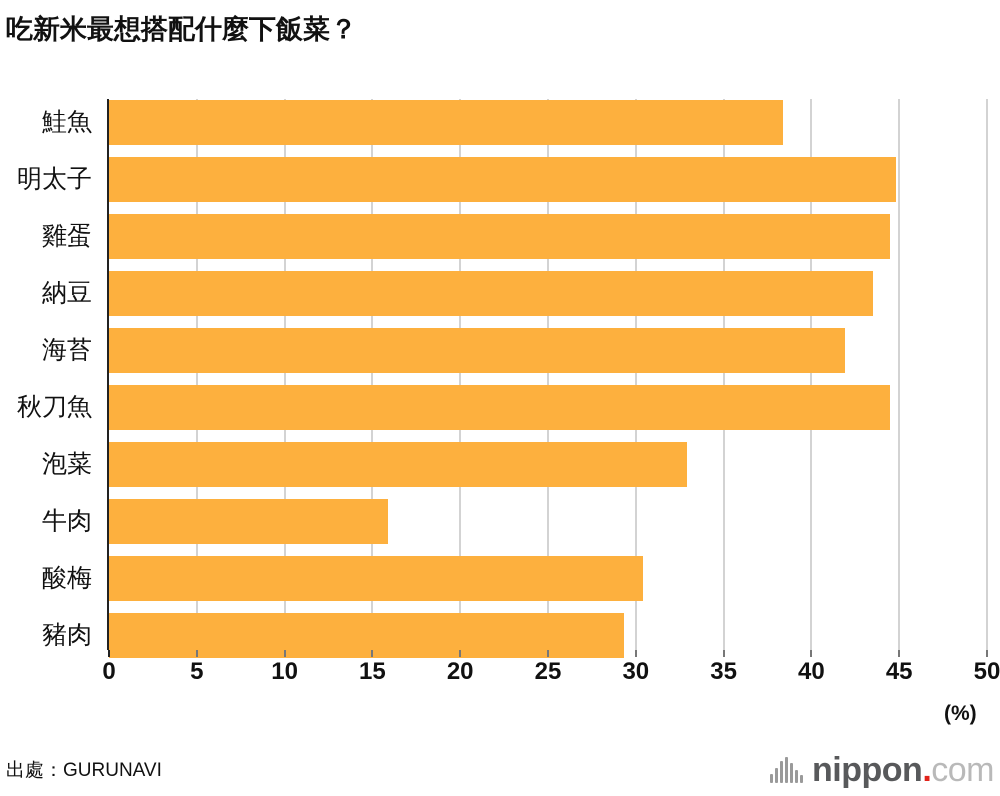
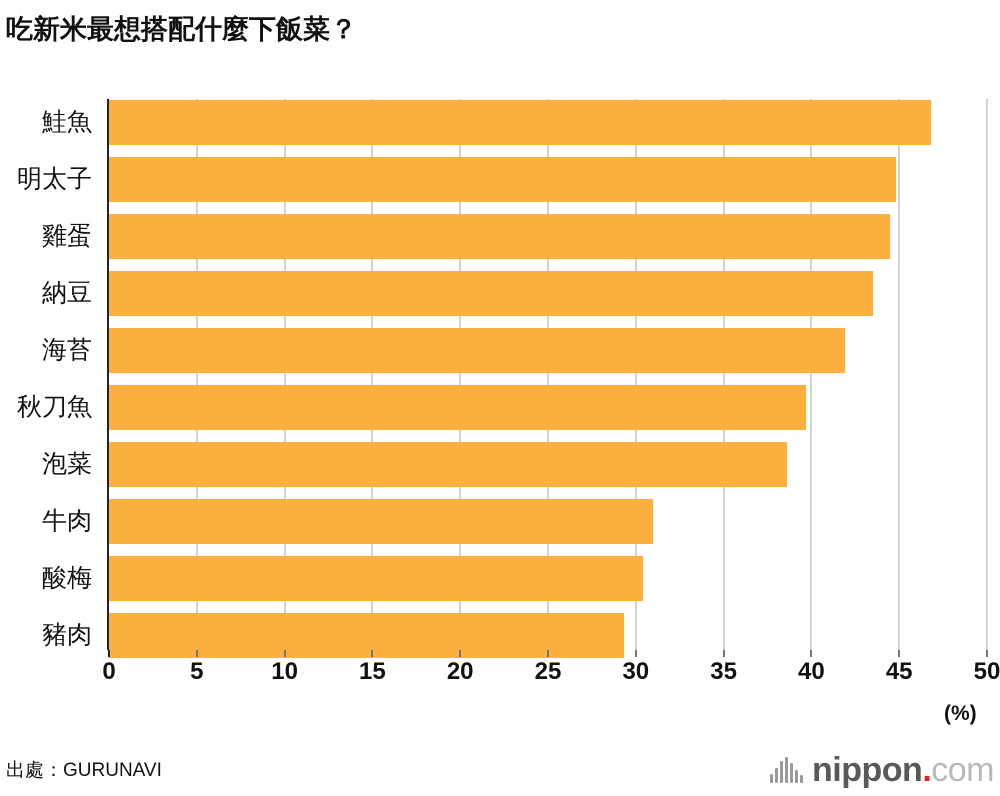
鮭魚: 38.4 -> 46.8
秋刀魚: 44.5 -> 39.7
泡菜: 32.9 -> 38.6
牛肉: 15.9 -> 31.0
